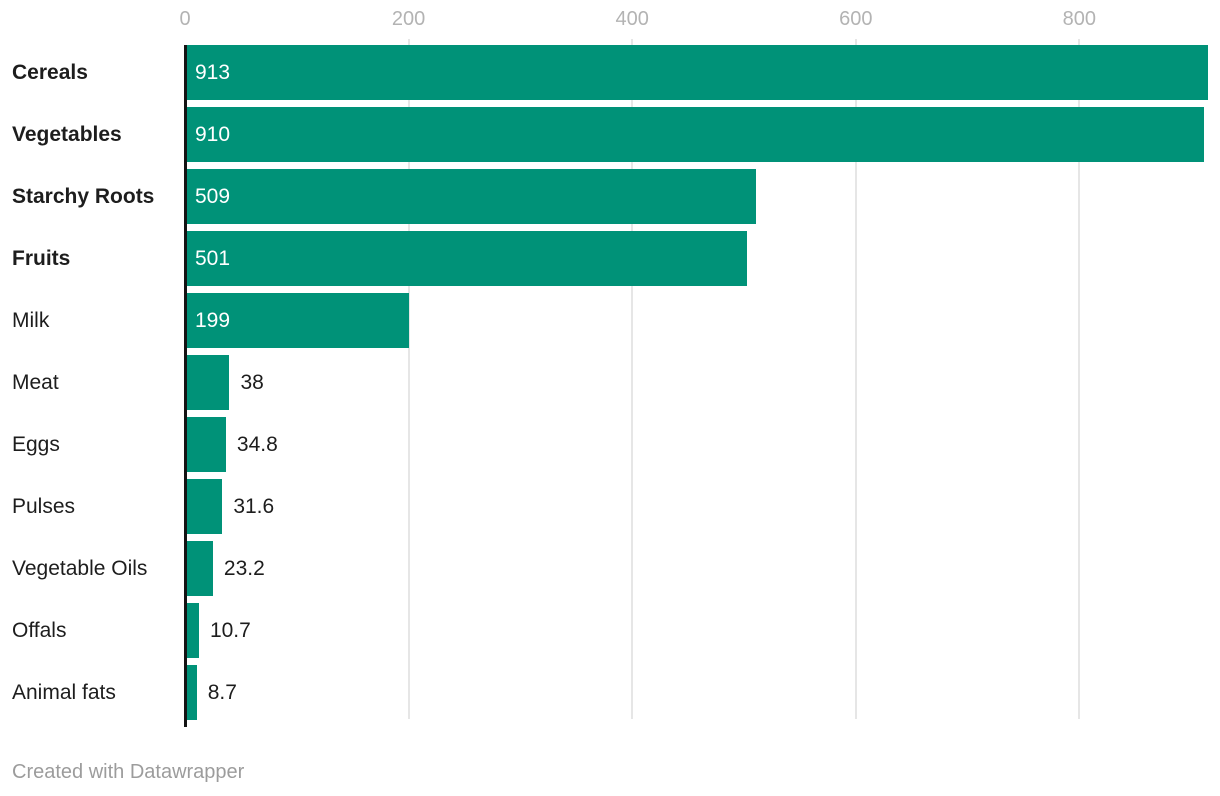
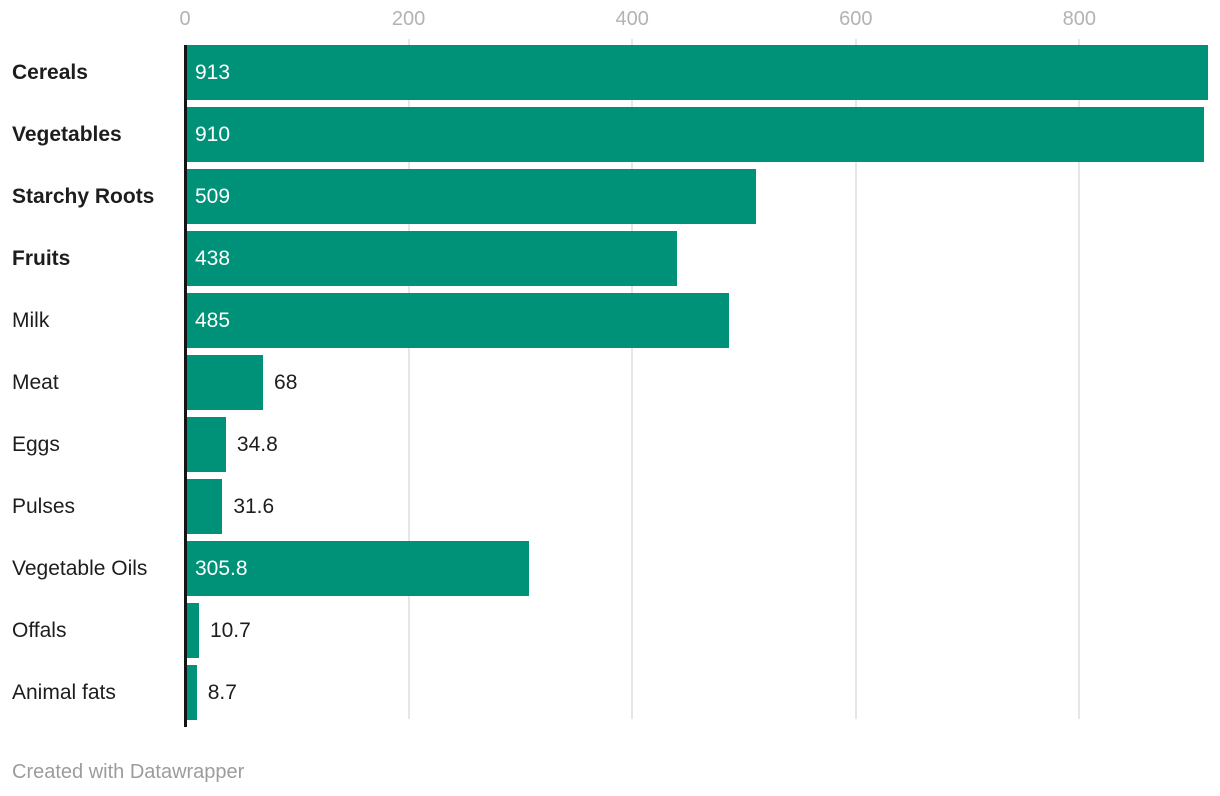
Fruits: 501 -> 438
Milk: 199 -> 485
Meat: 38 -> 68
Vegetable Oils: 23.2 -> 305.8
